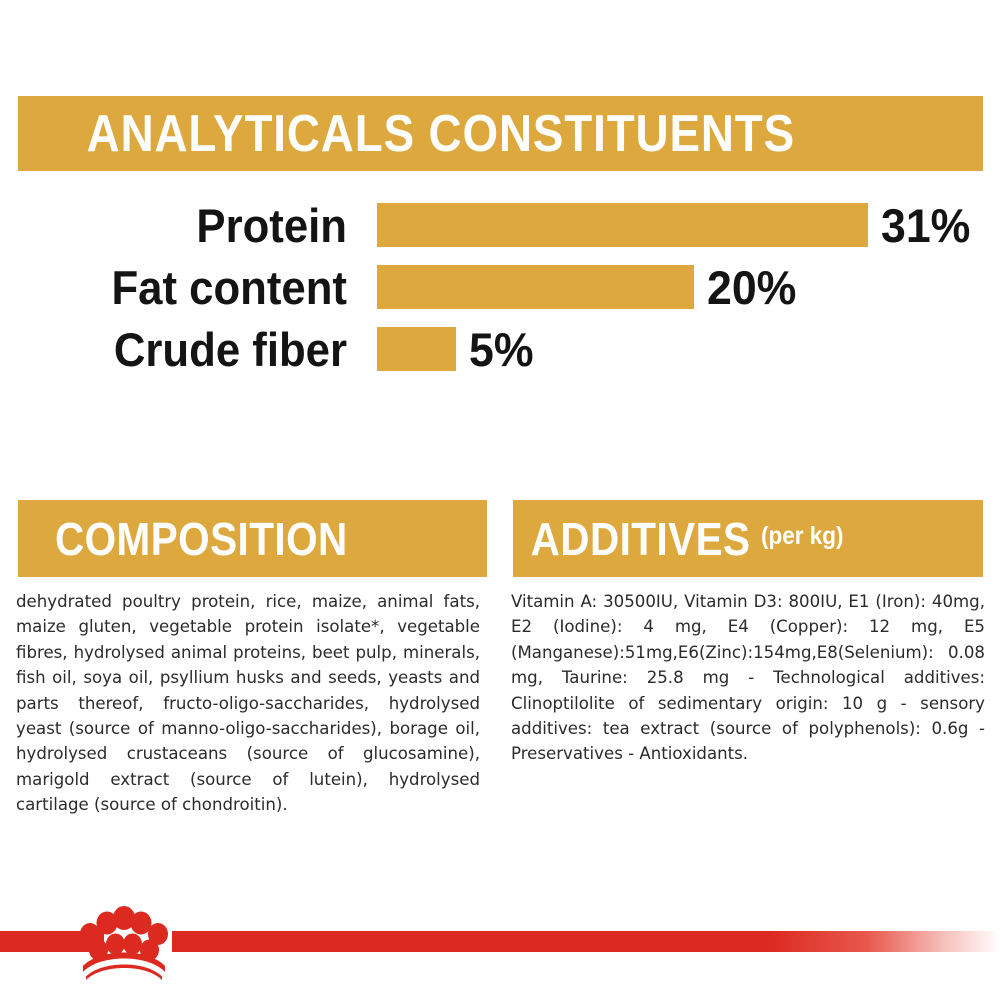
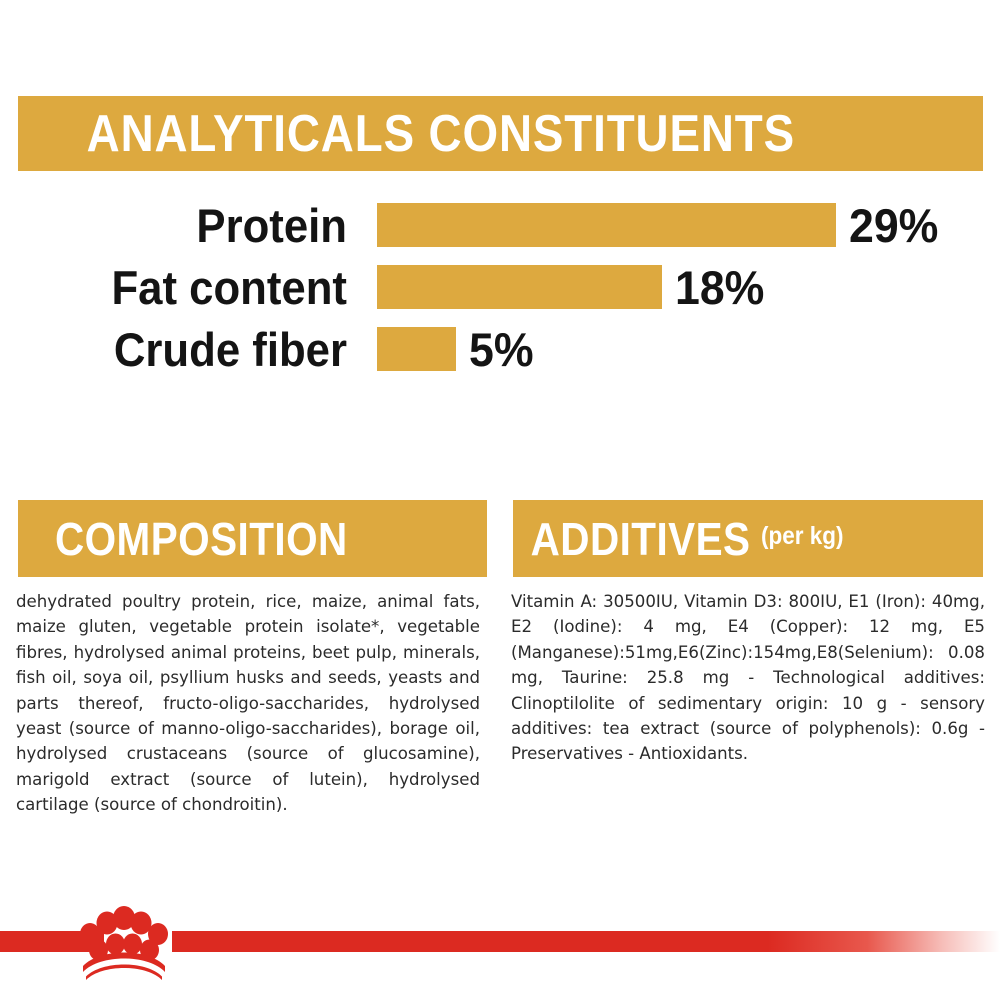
Protein: 31% -> 29%
Fat content: 20% -> 18%
